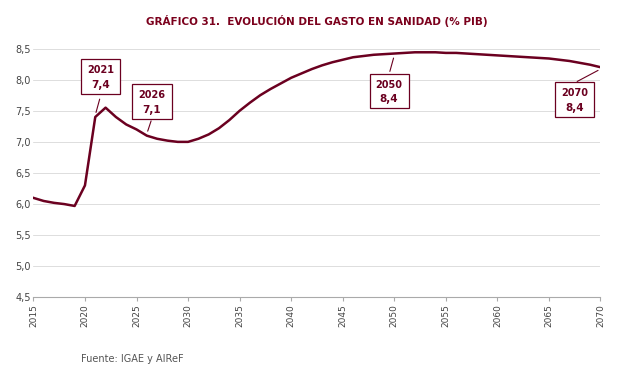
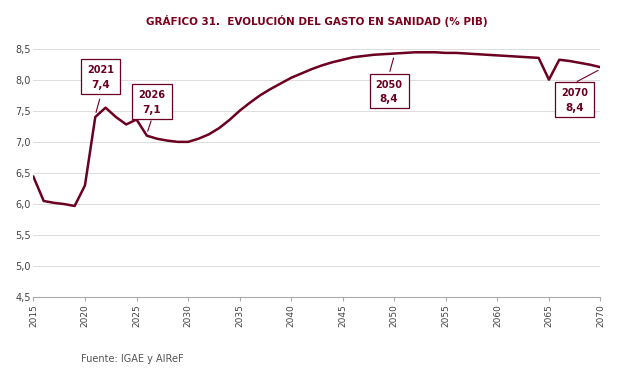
2015: 6,10 -> 6,44
2025: 7,20 -> 7,36
2065: 8,34 -> 8,00
